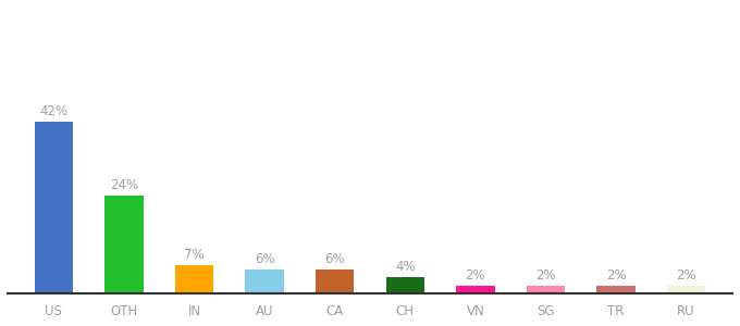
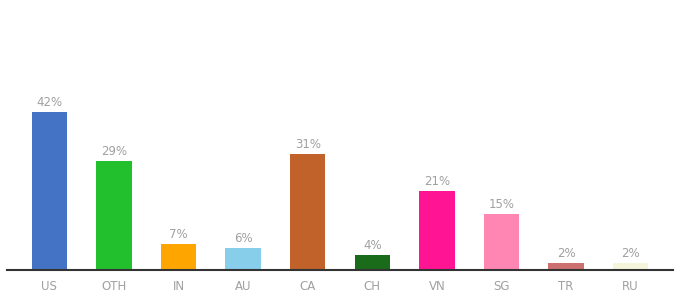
OTH: 24% -> 29%
CA: 6% -> 31%
VN: 2% -> 21%
SG: 2% -> 15%
